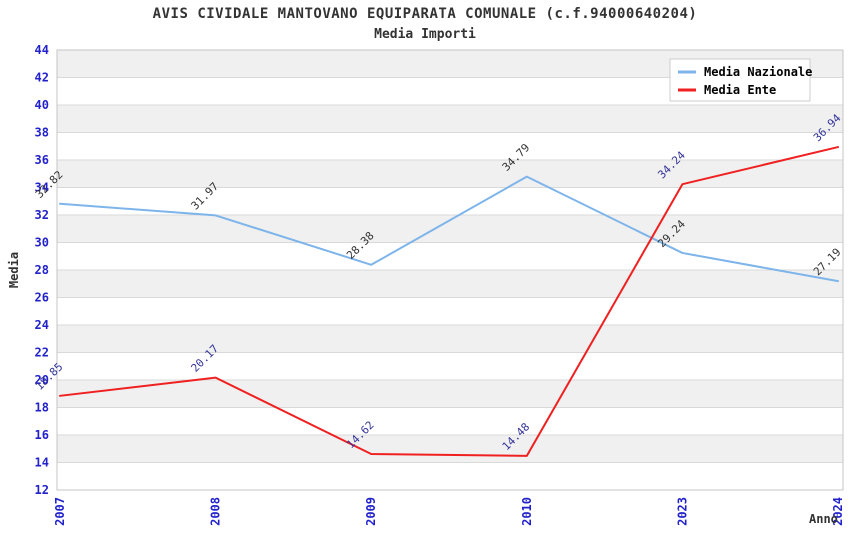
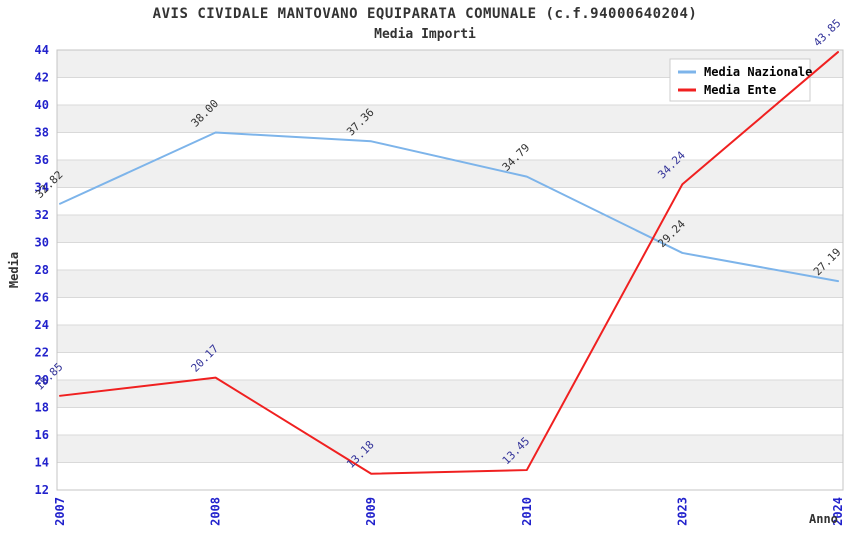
Media Nazionale/2008: 31.97 -> 38.00
Media Nazionale/2009: 28.38 -> 37.36
Media Ente/2009: 14.62 -> 13.18
Media Ente/2010: 14.48 -> 13.45
Media Ente/2024: 36.94 -> 43.85
